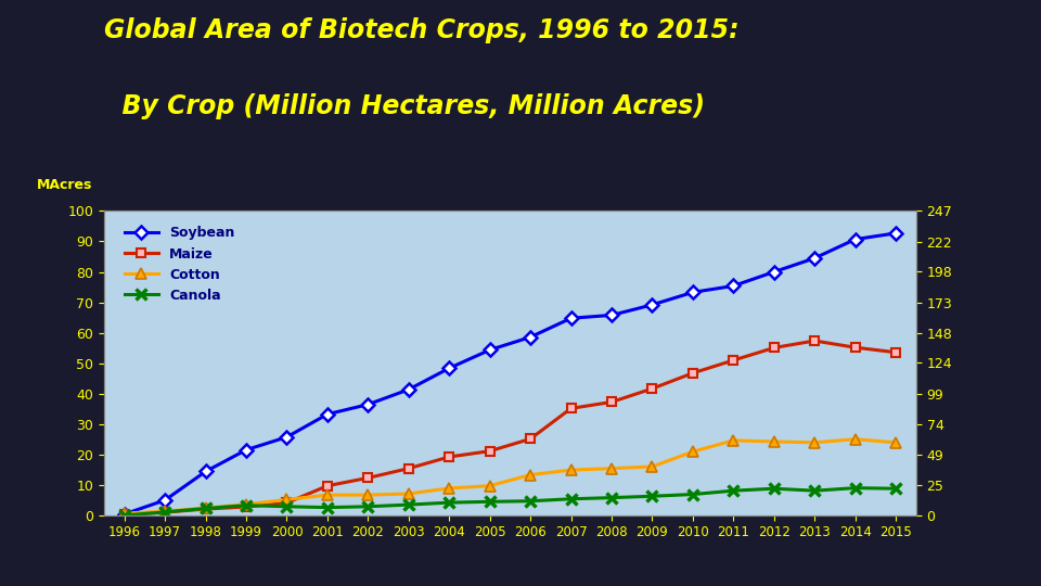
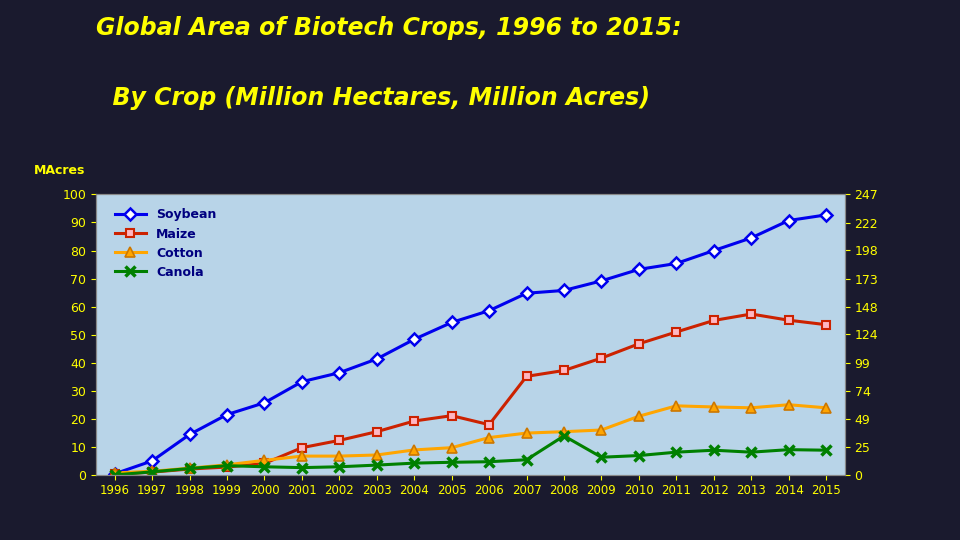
Maize/2006: 25.2 -> 18.0
Canola/2008: 5.9 -> 14.0
